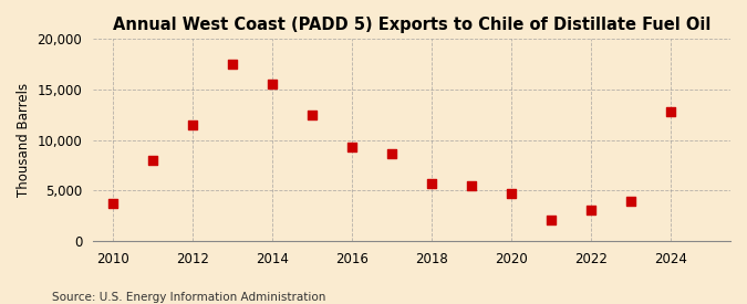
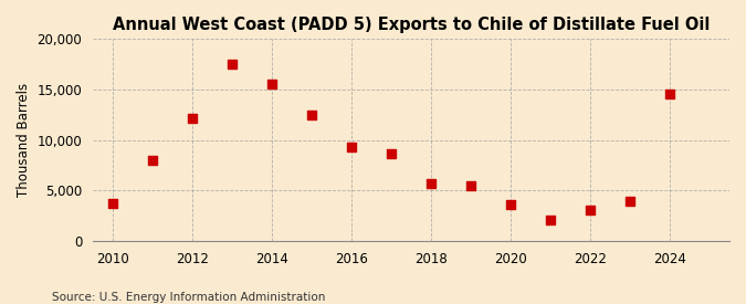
2012: 11,500 -> 12,200
2020: 4,700 -> 3,600
2024: 12,800 -> 14,600
